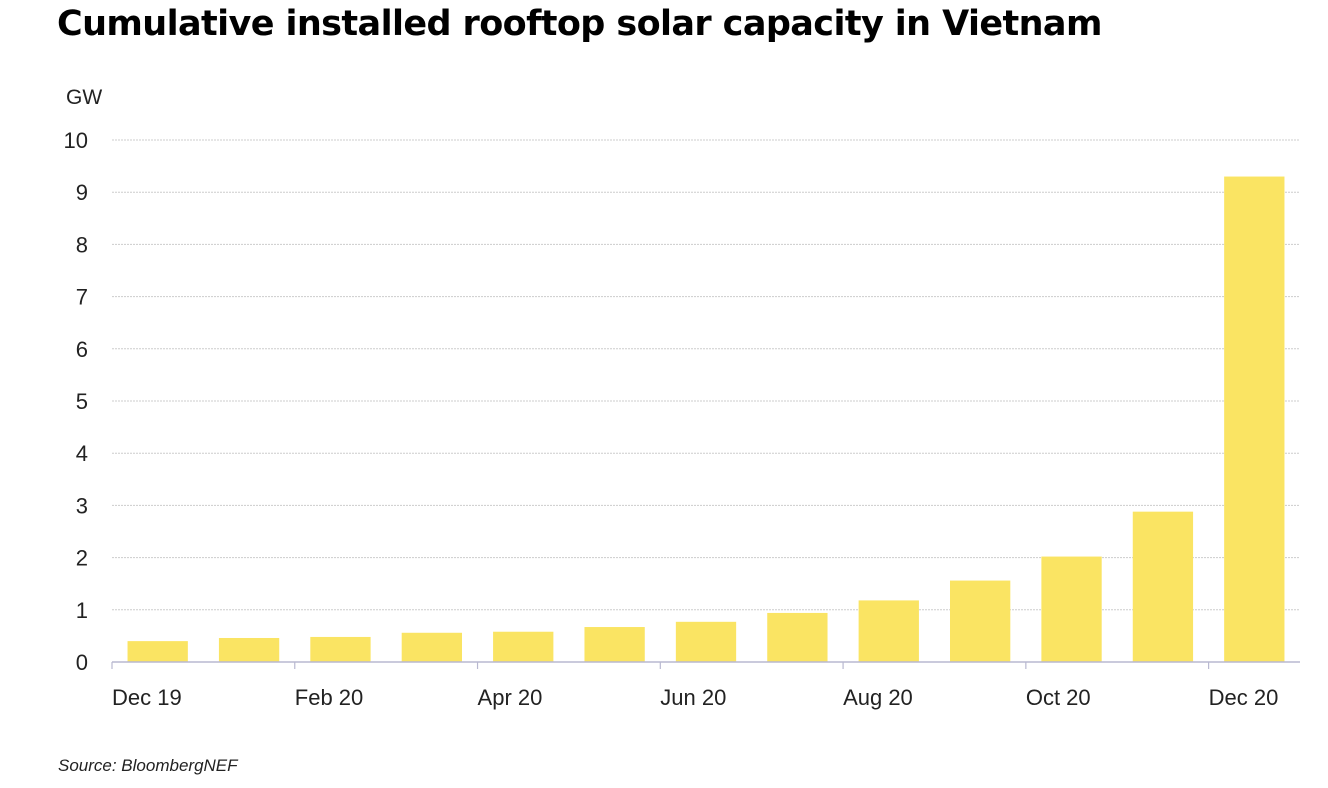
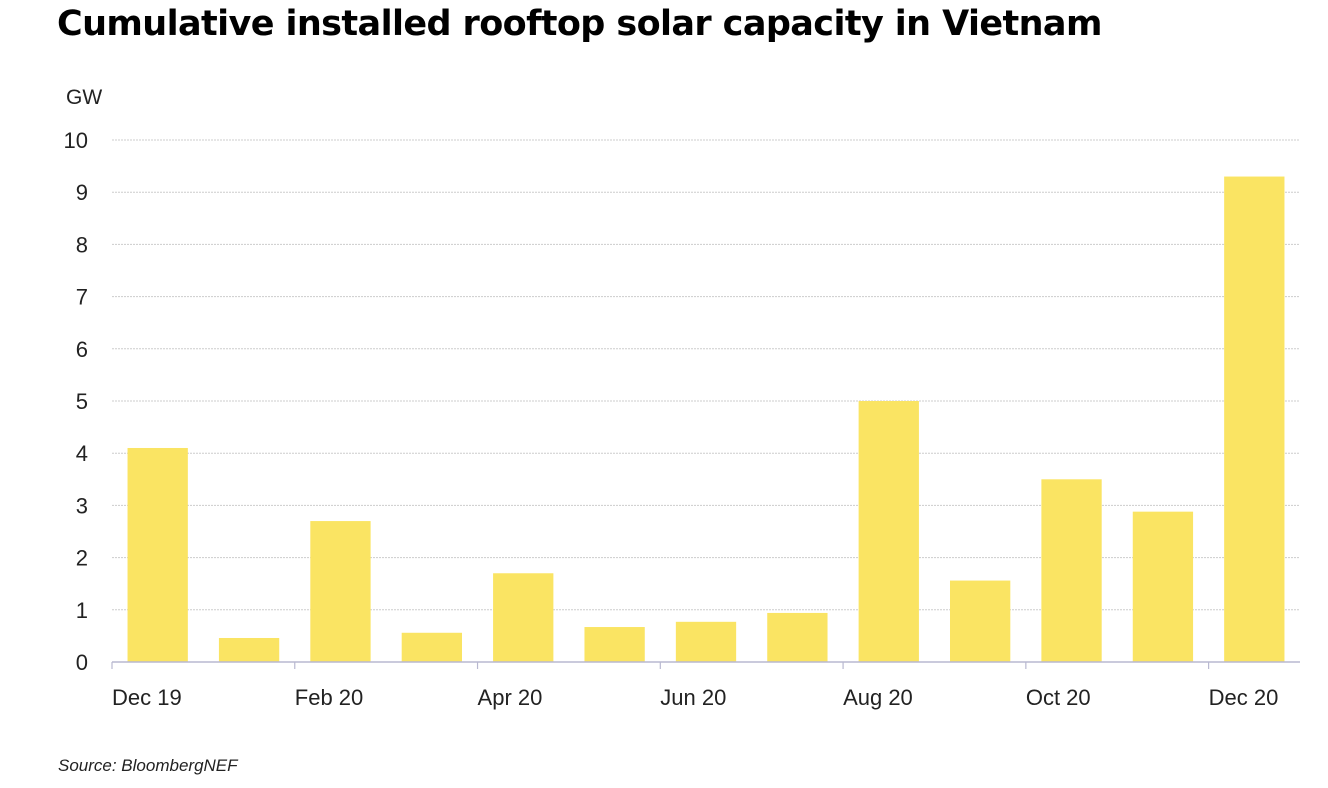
Dec 19: 0.4 -> 4.1
Feb 20: 0.5 -> 2.7
Apr 20: 0.6 -> 1.7
Aug 20: 1.2 -> 5.0
Oct 20: 2.0 -> 3.5
